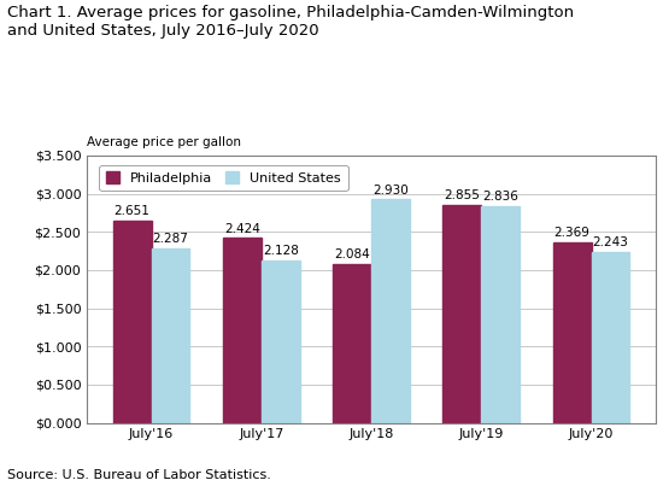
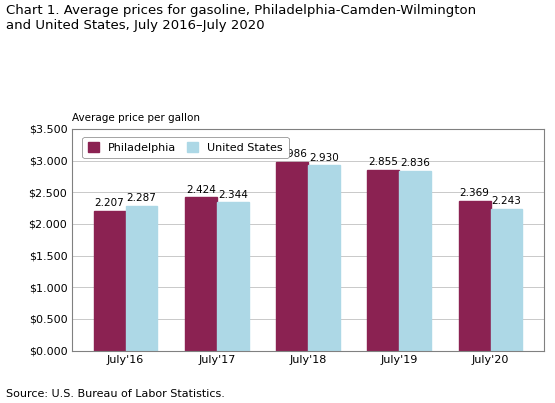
Philadelphia/July'16: 2.651 -> 2.207
United States/July'17: 2.128 -> 2.344
Philadelphia/July'18: 2.084 -> 2.986
